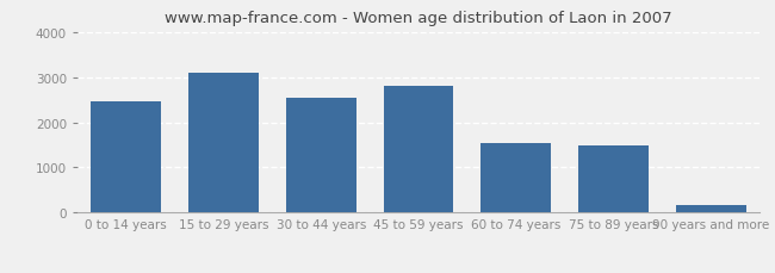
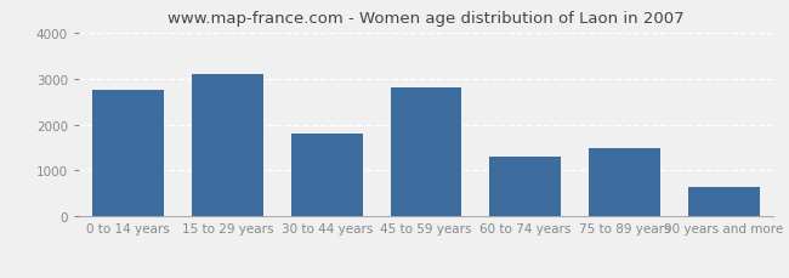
0 to 14 years: 2450 -> 2750
30 to 44 years: 2550 -> 1800
60 to 74 years: 1550 -> 1300
90 years and more: 160 -> 650
